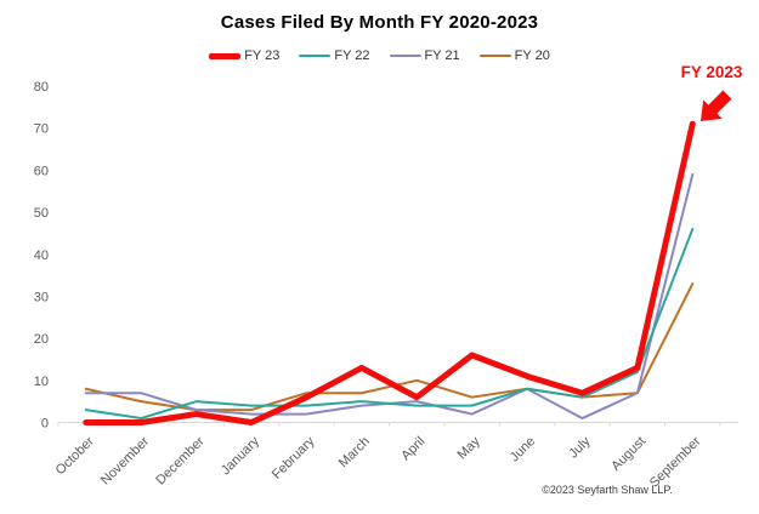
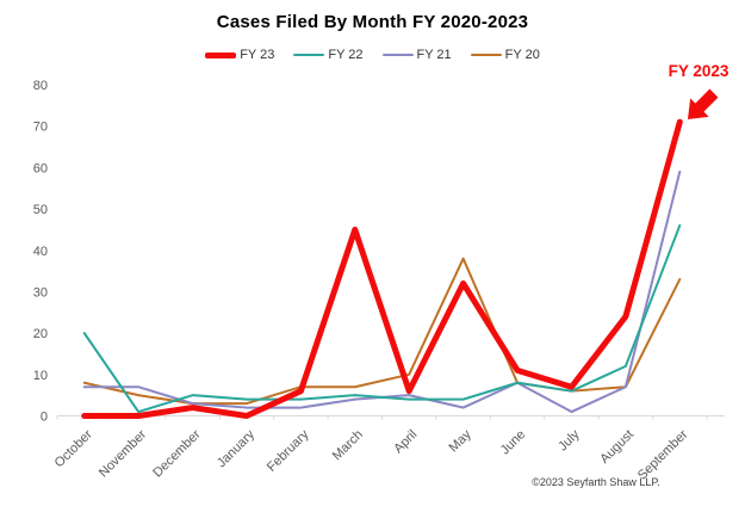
FY 22/October: 3 -> 20
FY 23/March: 13 -> 45
FY 23/May: 16 -> 32
FY 20/May: 6 -> 38
FY 23/August: 13 -> 24
